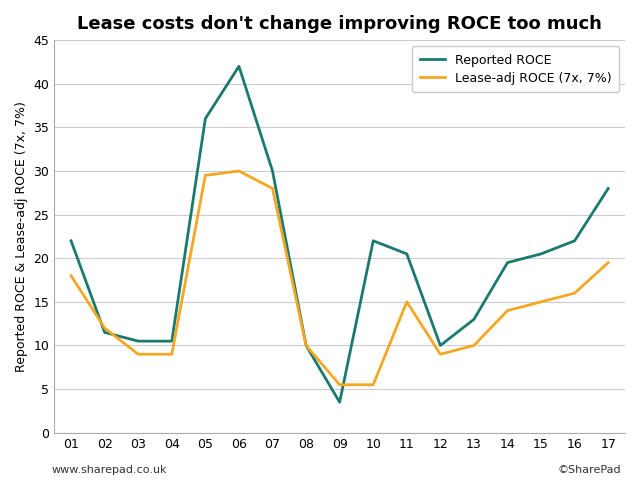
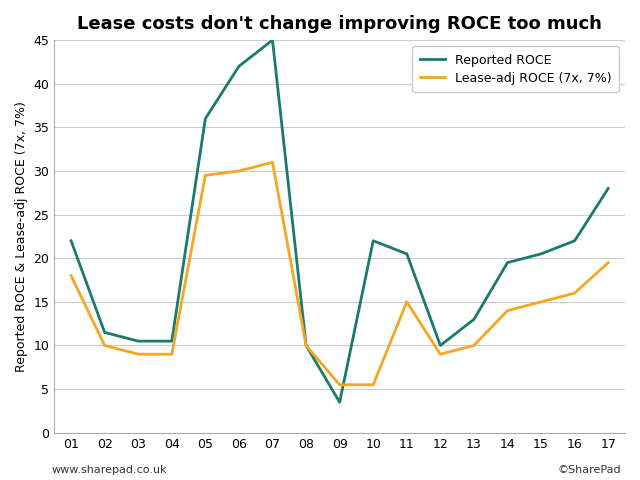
Lease-adj ROCE (7x, 7%)/02: 12.0 -> 10.0
Reported ROCE/07: 30.0 -> 45.0
Lease-adj ROCE (7x, 7%)/07: 28.0 -> 31.0
